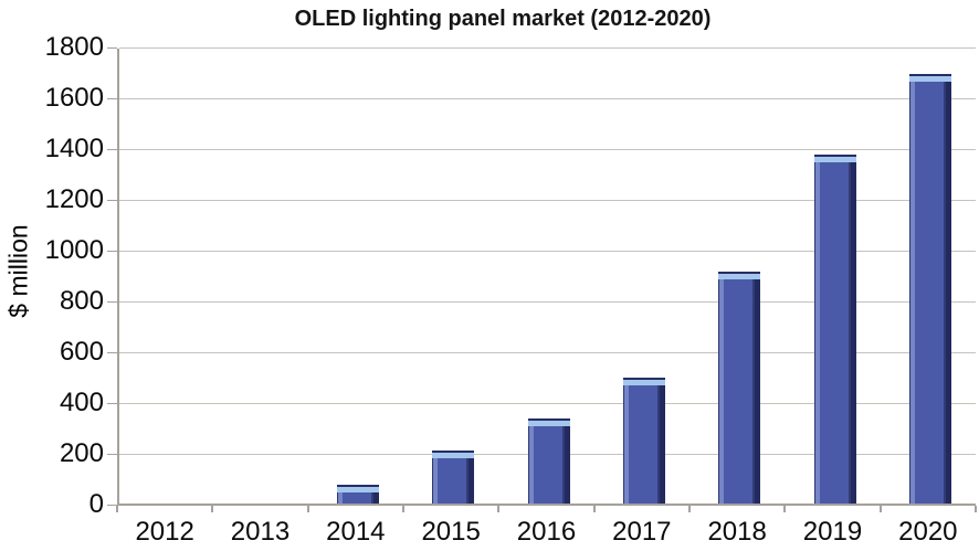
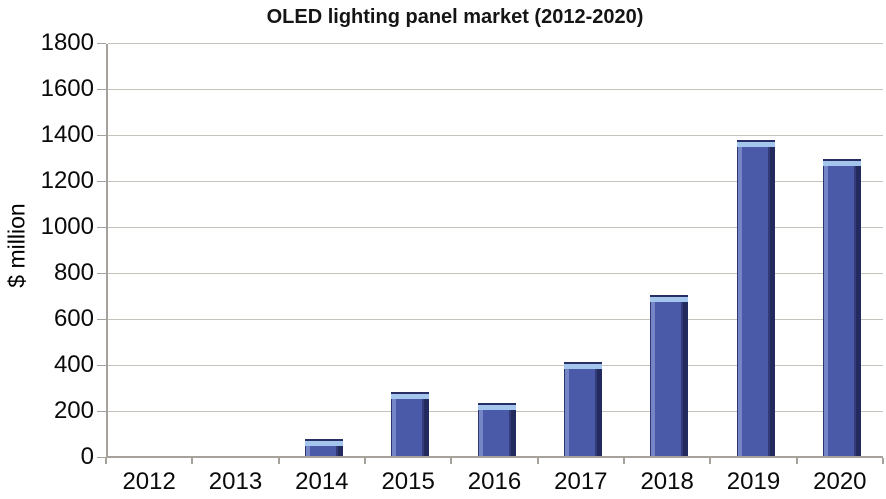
2015: 210 -> 280
2016: 340 -> 230
2017: 500 -> 410
2018: 920 -> 700
2020: 1690 -> 1290
